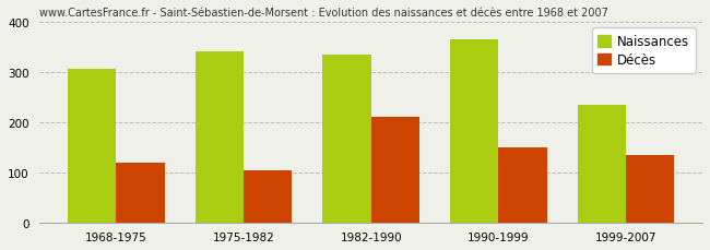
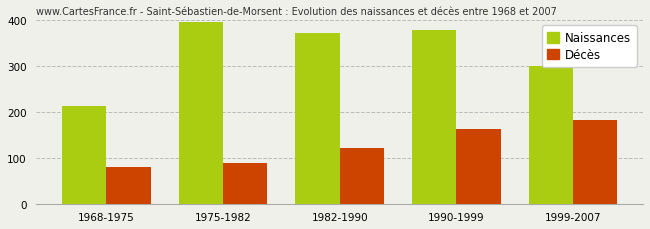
Naissances/1968-1975: 305 -> 212
Décès/1968-1975: 120 -> 82
Naissances/1975-1982: 340 -> 395
Décès/1975-1982: 105 -> 90
Naissances/1982-1990: 335 -> 370
Décès/1982-1990: 210 -> 121
Naissances/1990-1999: 365 -> 378
Décès/1990-1999: 150 -> 163
Naissances/1999-2007: 235 -> 300
Décès/1999-2007: 135 -> 183
